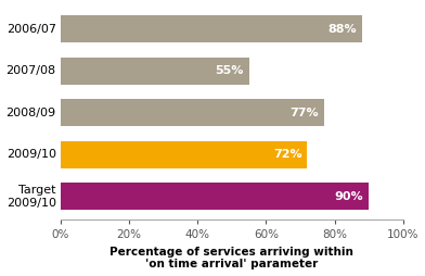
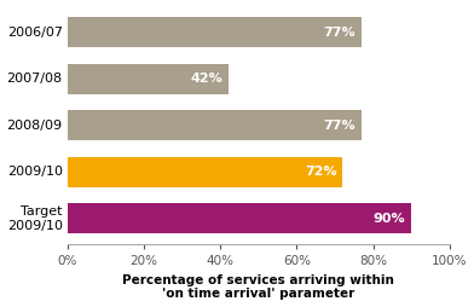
2006/07: 88% -> 77%
2007/08: 55% -> 42%
